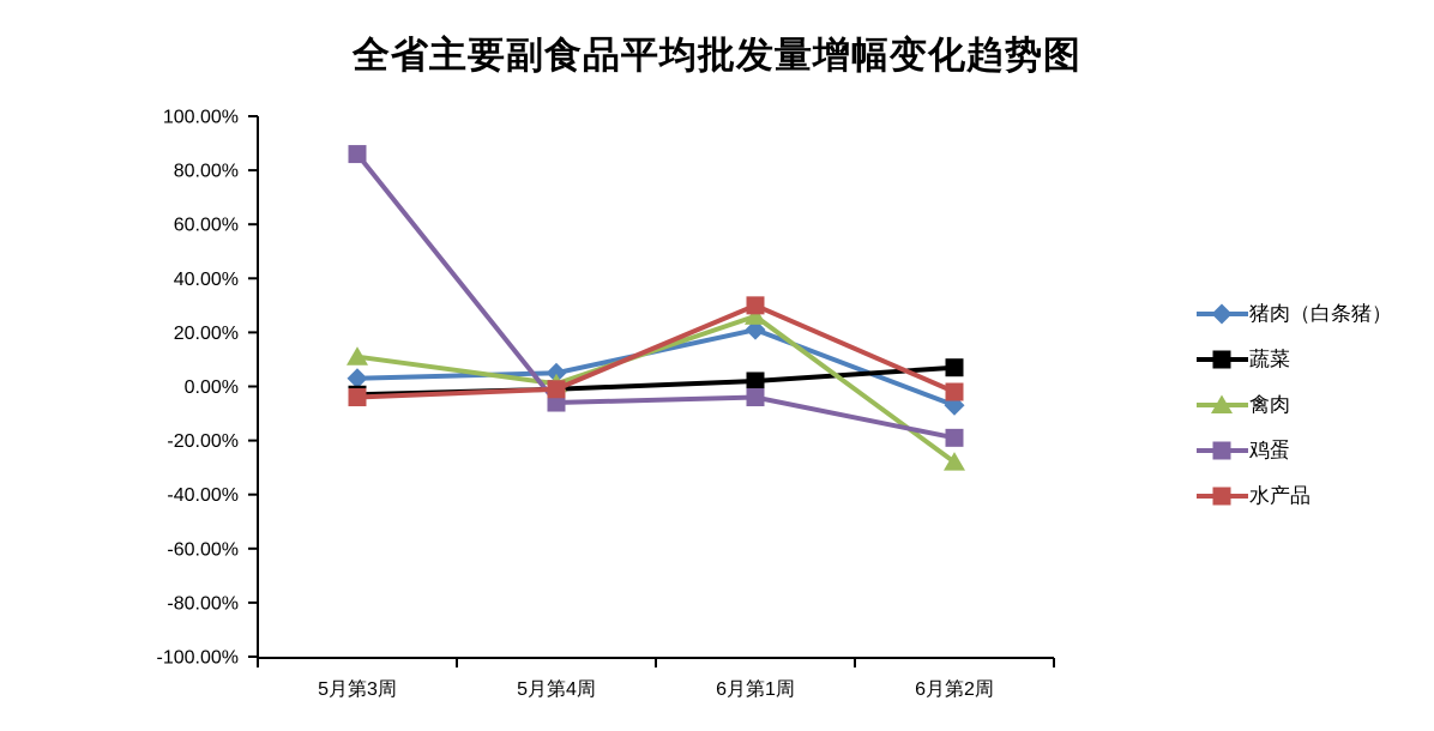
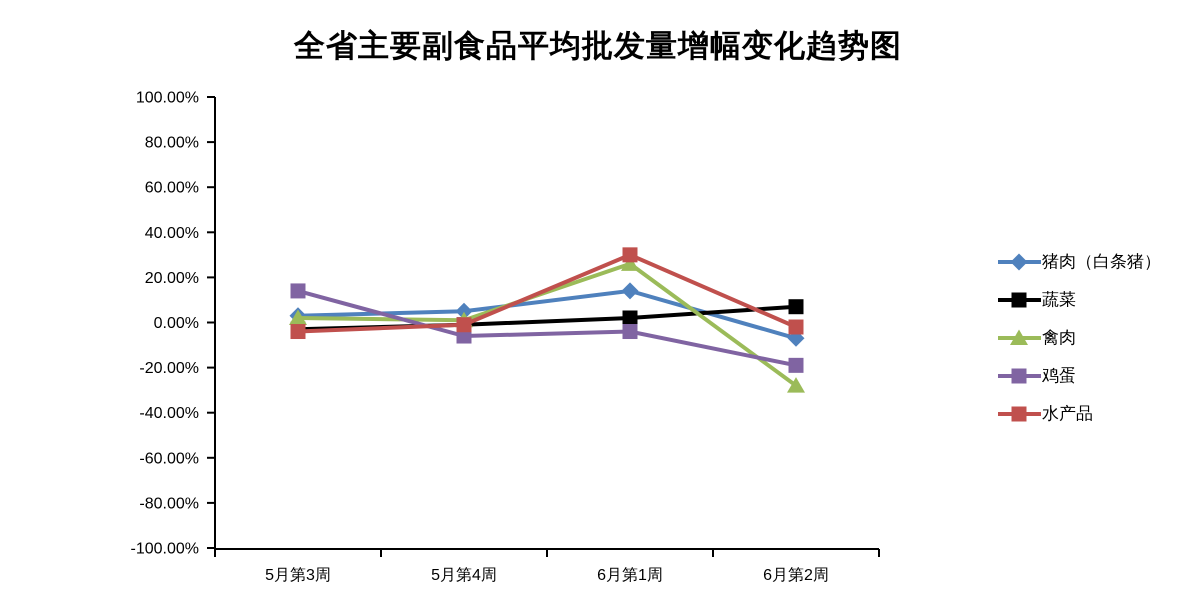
禽肉/5月第3周: 11% -> 2%
鸡蛋/5月第3周: 86% -> 14%
猪肉（白条猪）/6月第1周: 21% -> 14%
